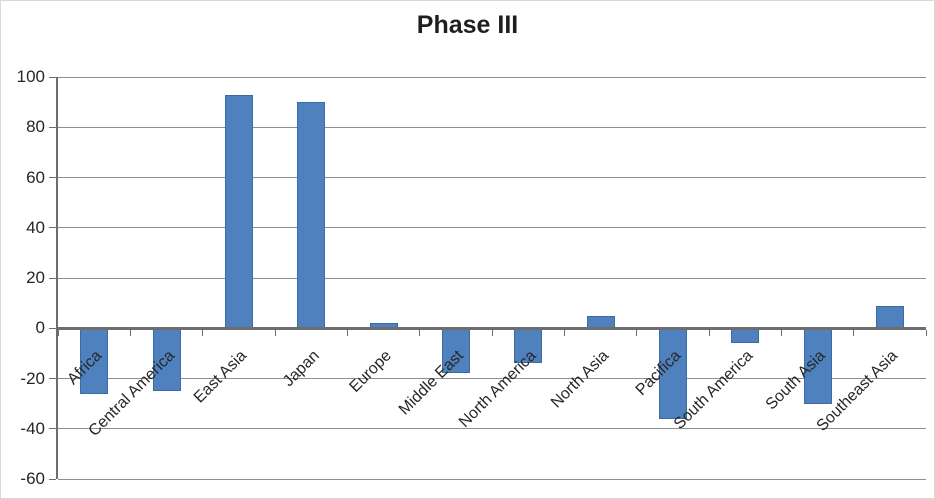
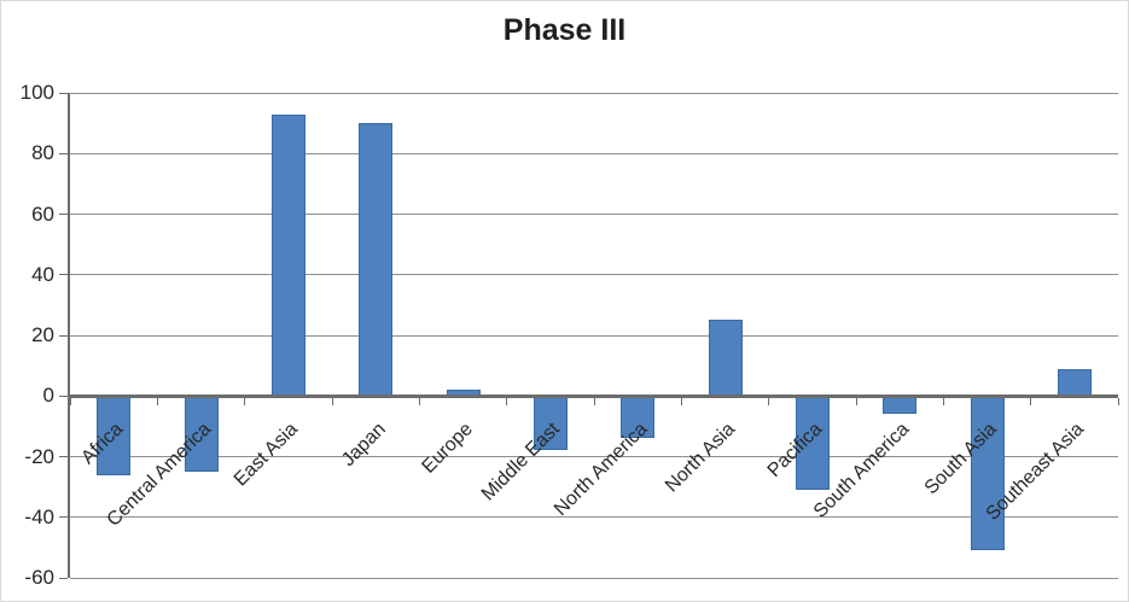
North Asia: 5 -> 25
Pacifica: -36 -> -31
South Asia: -30 -> -51
